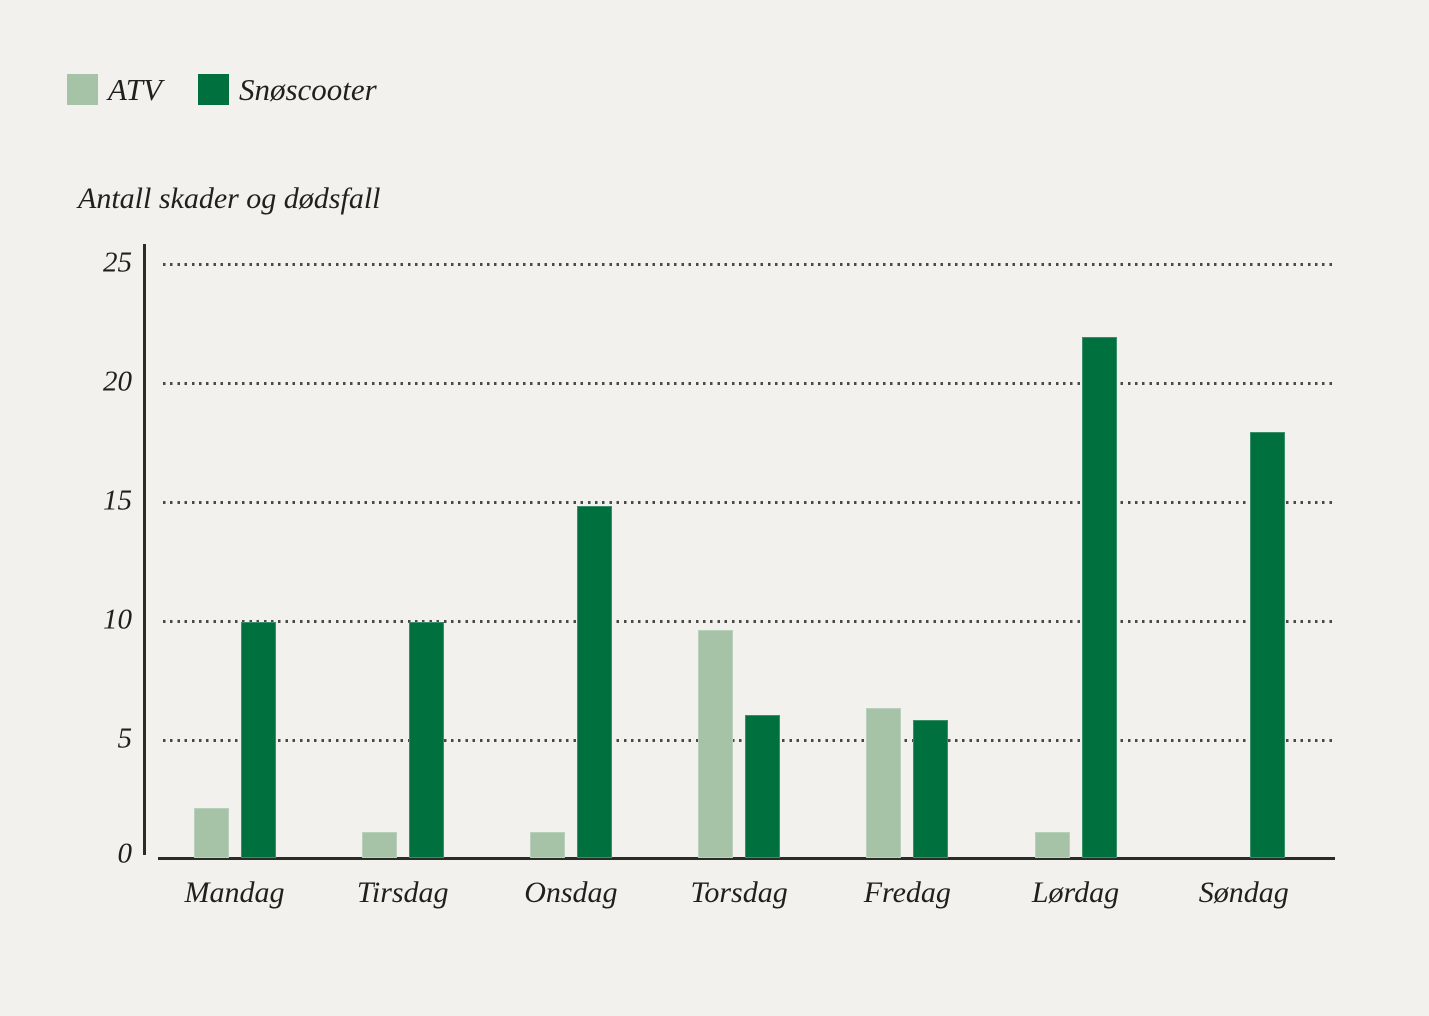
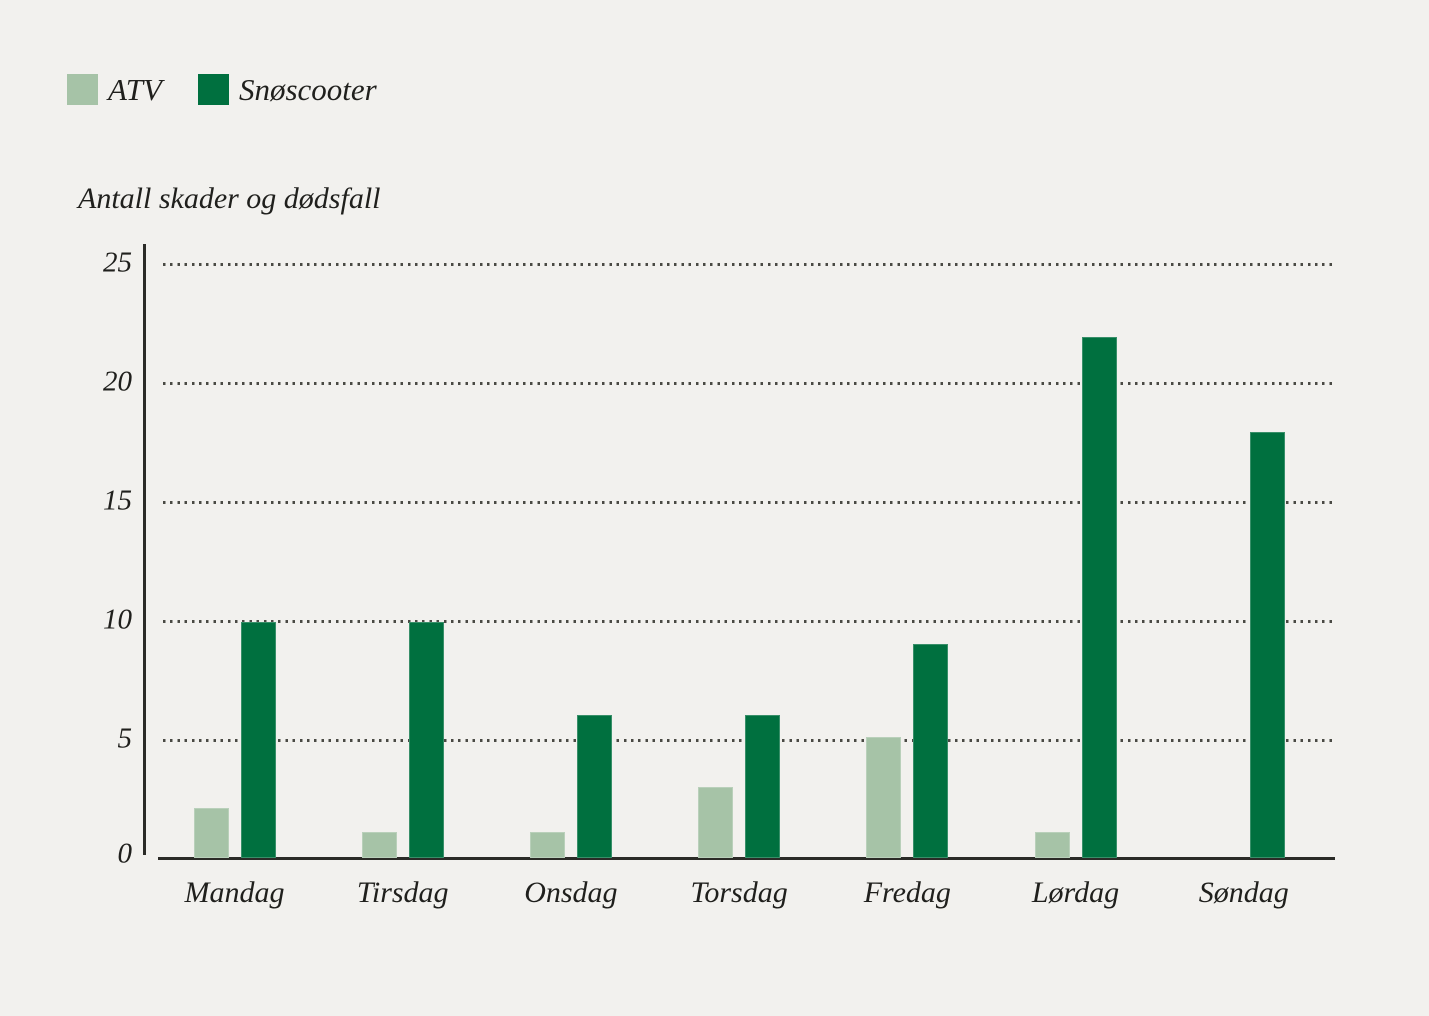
Snøscooter/Onsdag: 14.8 -> 6.0
ATV/Torsdag: 9.6 -> 3.0
ATV/Fredag: 6.3 -> 5.1
Snøscooter/Fredag: 5.8 -> 9.0
